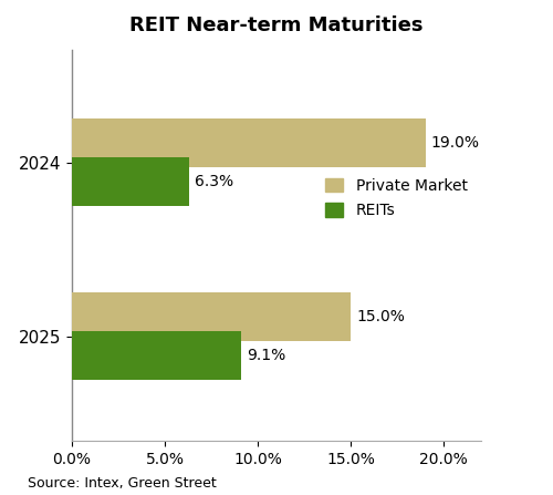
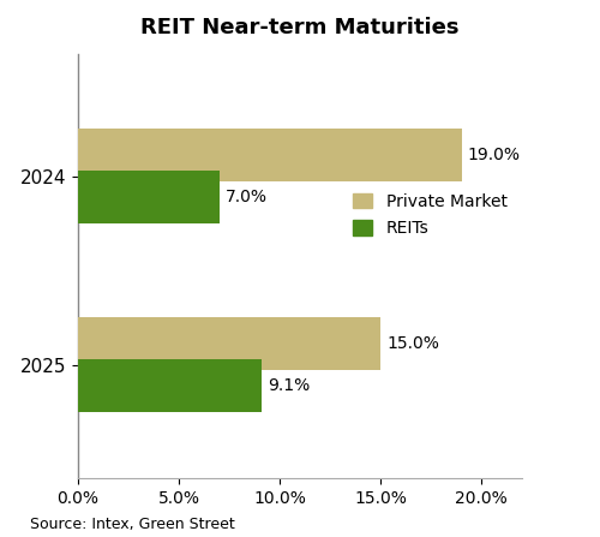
REITs/2024: 6.3% -> 7.0%
